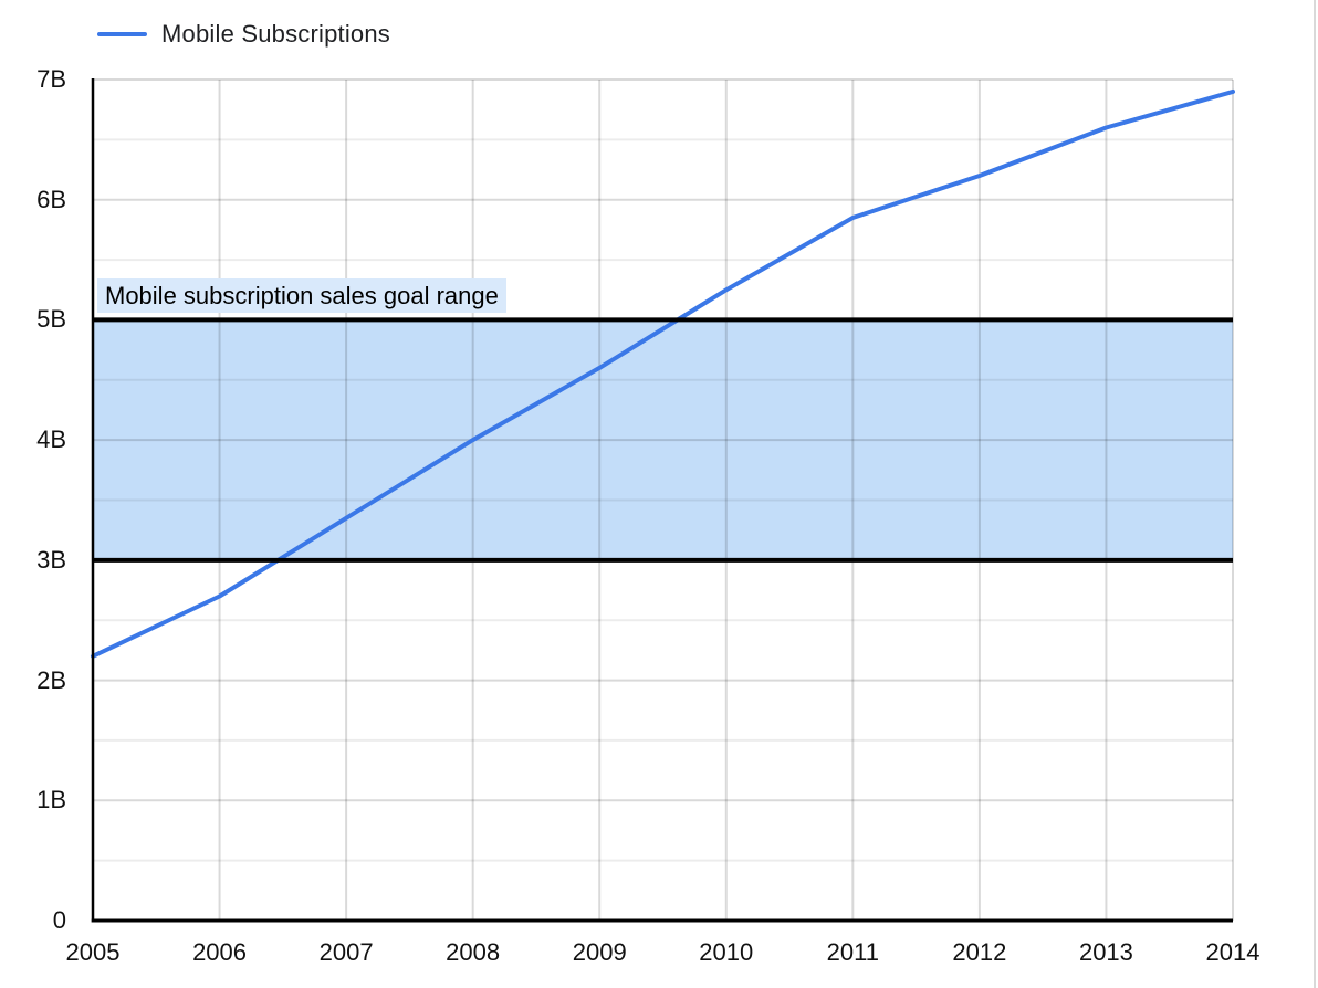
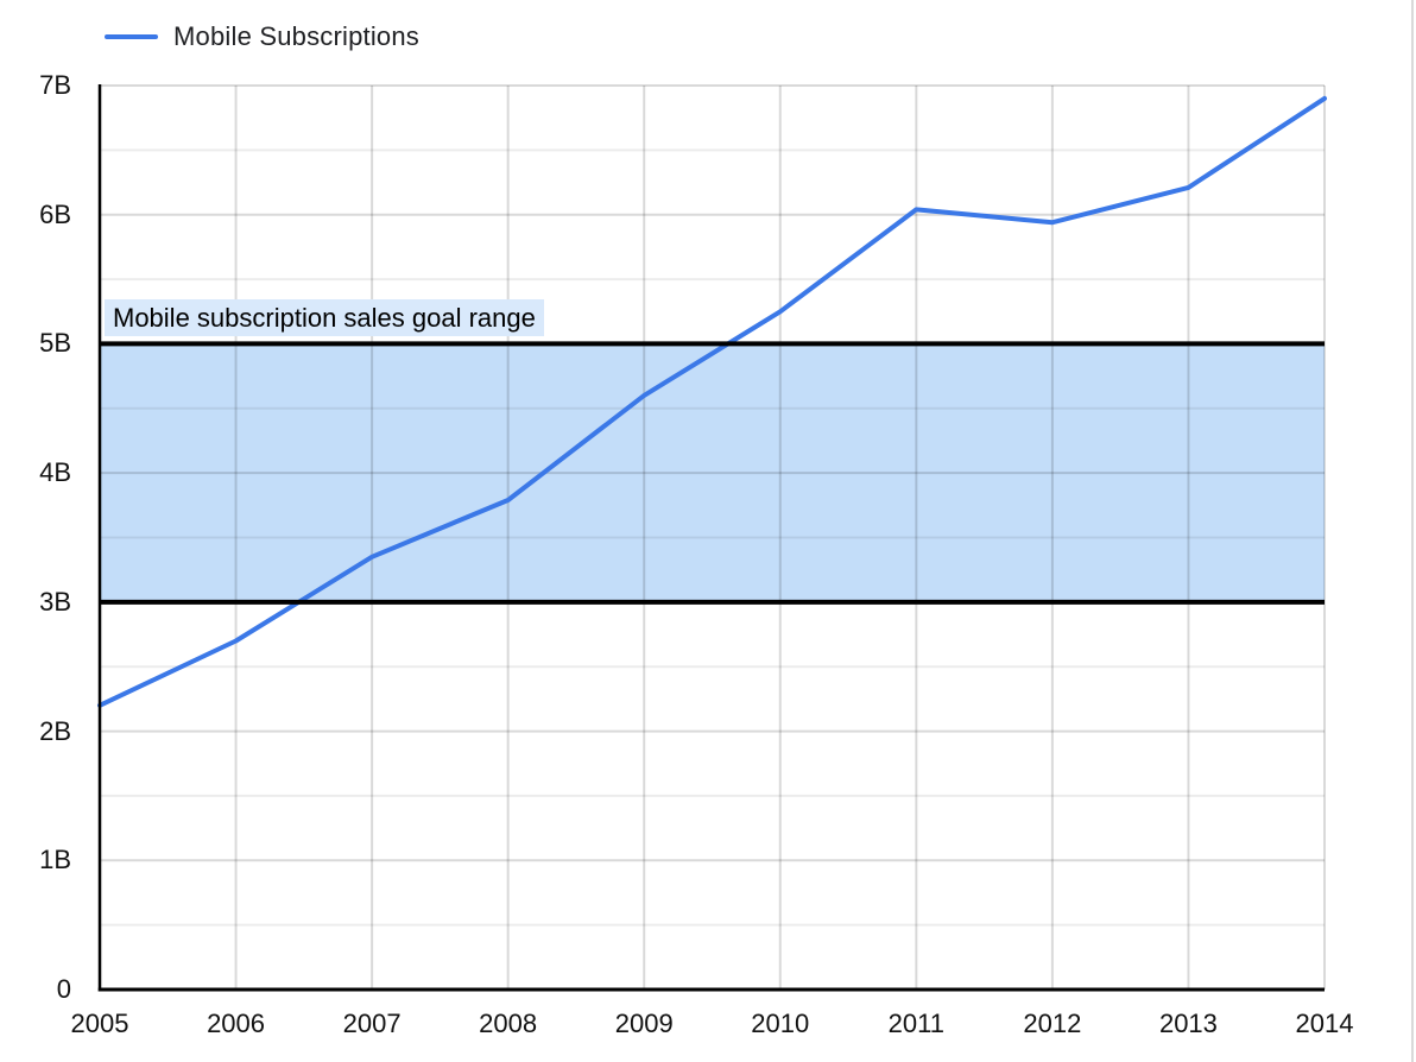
2008: 4.00B -> 3.79B
2011: 5.85B -> 6.04B
2012: 6.20B -> 5.94B
2013: 6.60B -> 6.21B
